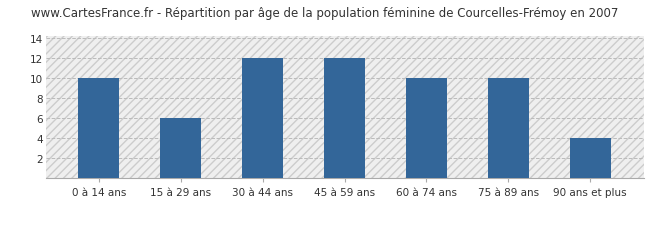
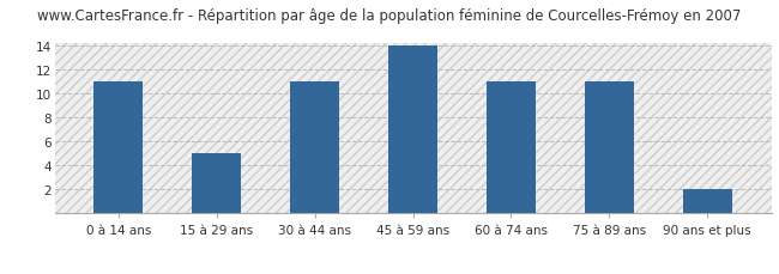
0 à 14 ans: 10 -> 11
15 à 29 ans: 6 -> 5
30 à 44 ans: 12 -> 11
45 à 59 ans: 12 -> 14
60 à 74 ans: 10 -> 11
75 à 89 ans: 10 -> 11
90 ans et plus: 4 -> 2
